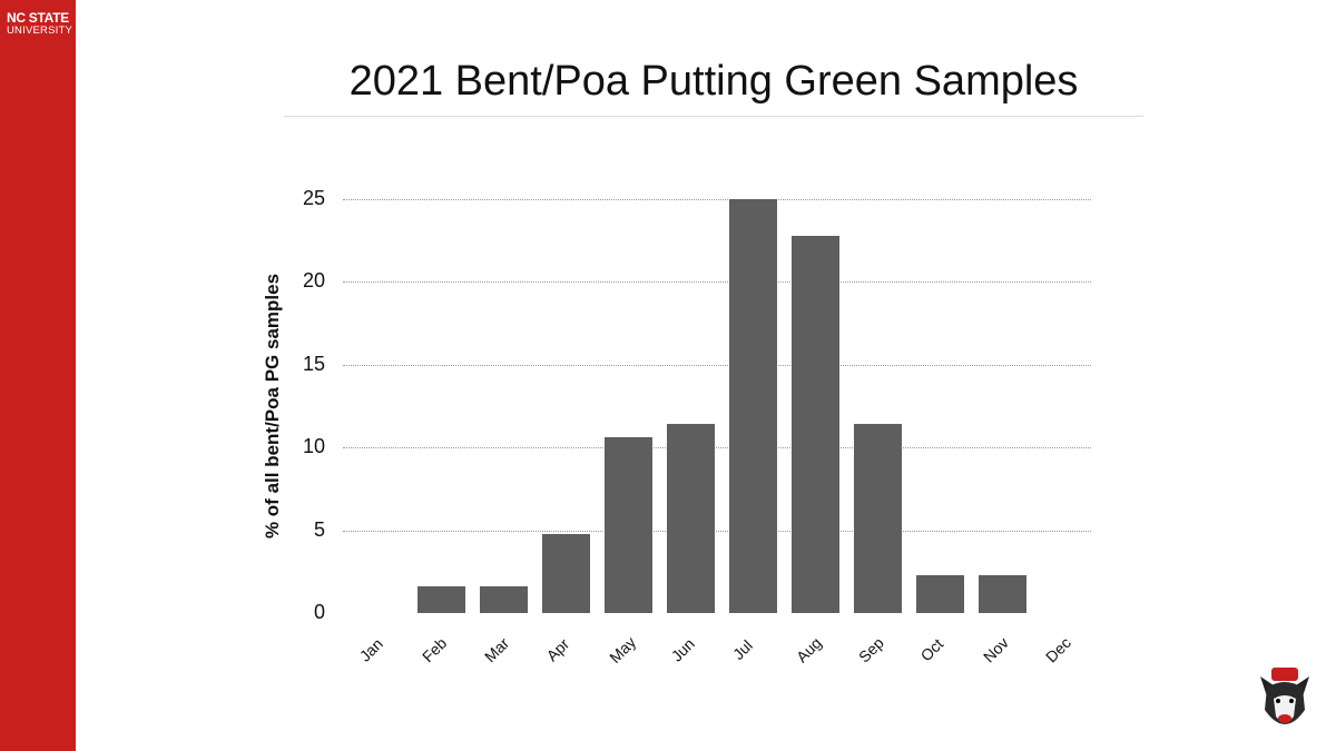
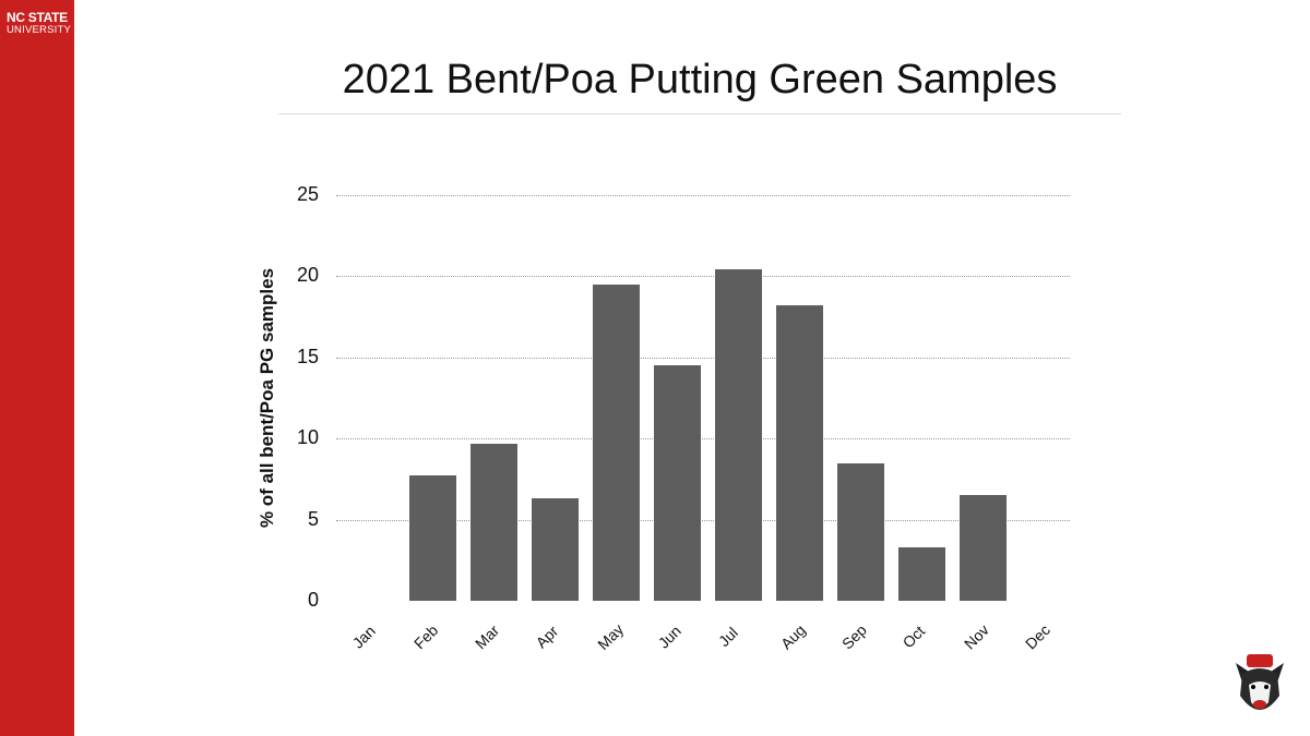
Feb: 1.6 -> 7.7
Mar: 1.6 -> 9.7
Apr: 4.8 -> 6.3
May: 10.6 -> 19.5
Jun: 11.4 -> 14.5
Jul: 25.0 -> 20.4
Aug: 22.8 -> 18.2
Sep: 11.4 -> 8.5
Oct: 2.3 -> 3.3
Nov: 2.3 -> 6.5
